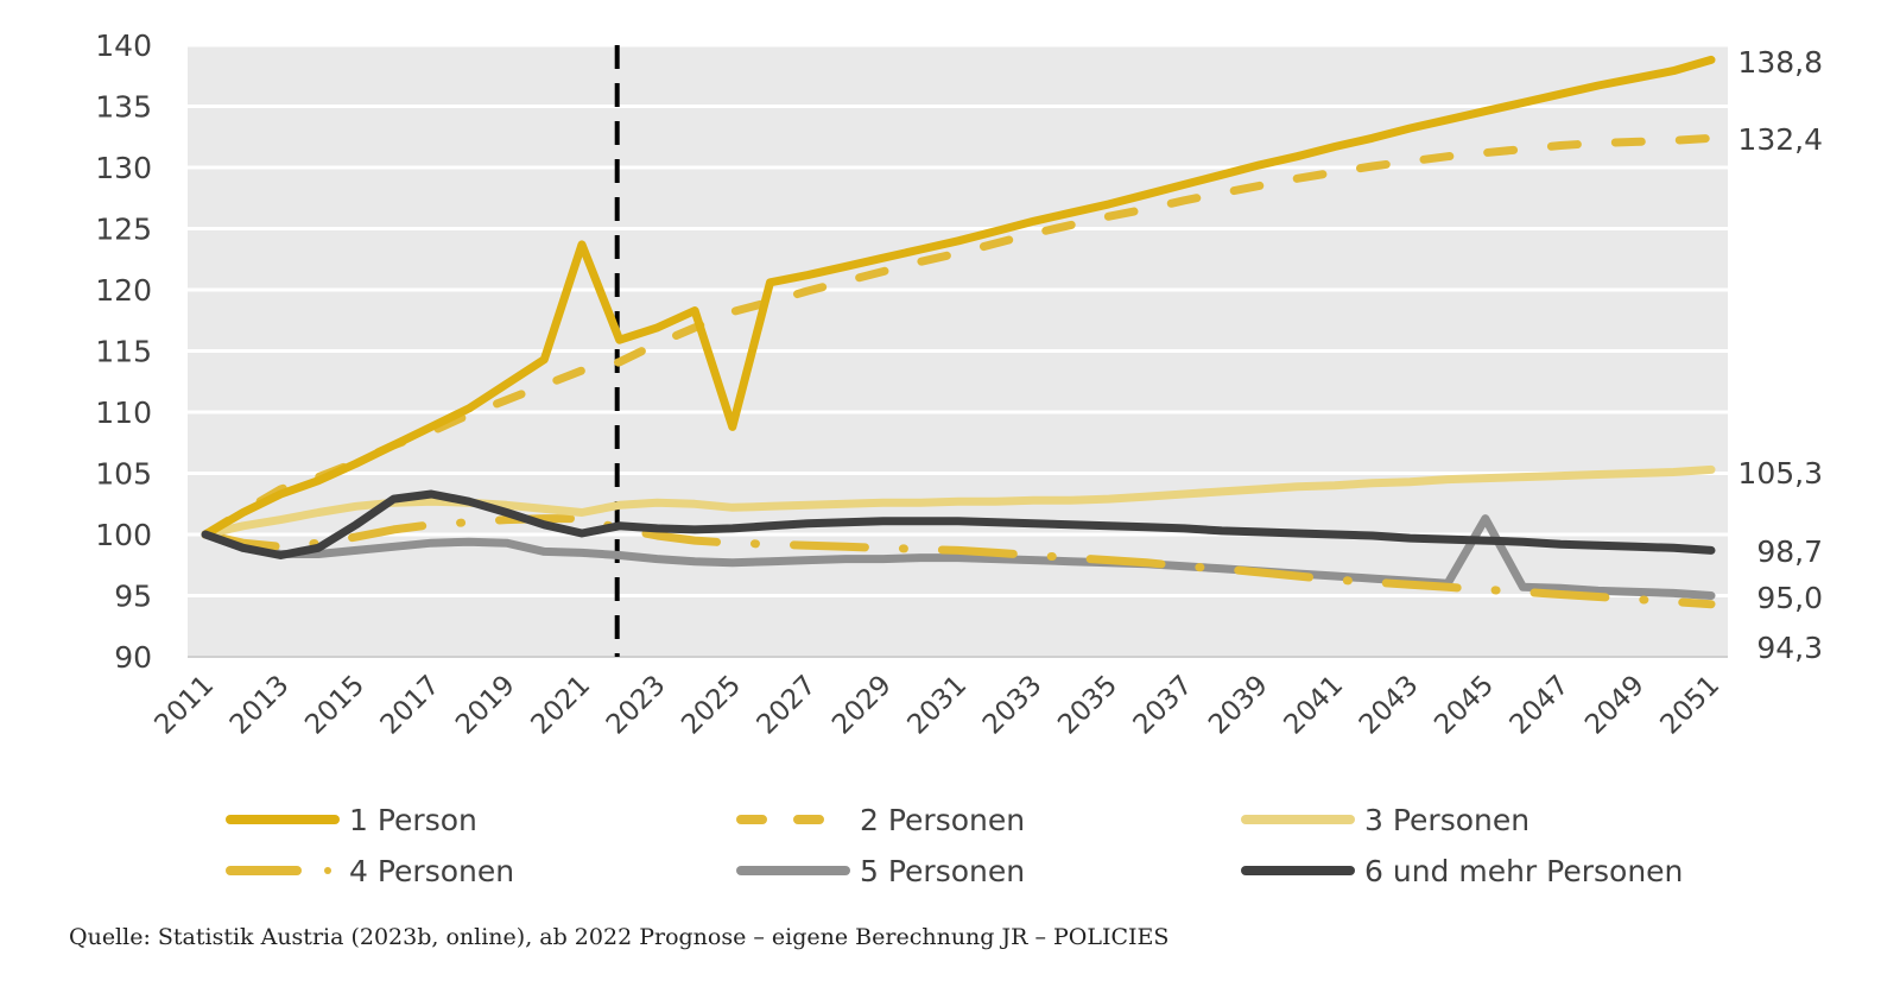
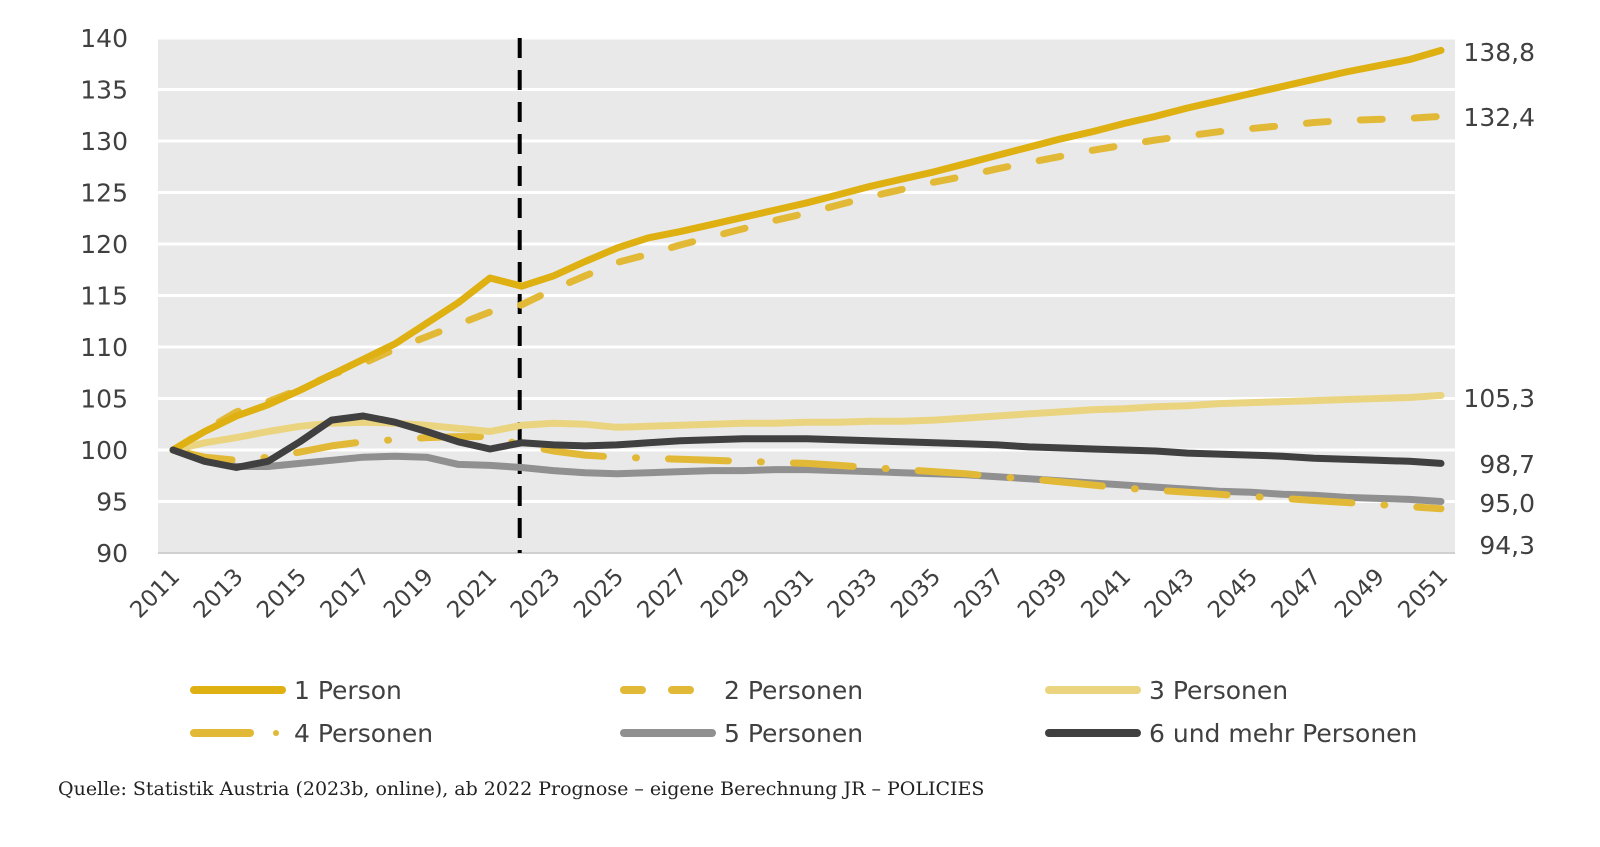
1 Person/2021: 123.7 -> 116.7
1 Person/2025: 108.8 -> 119.6
5 Personen/2045: 101.3 -> 95.9
